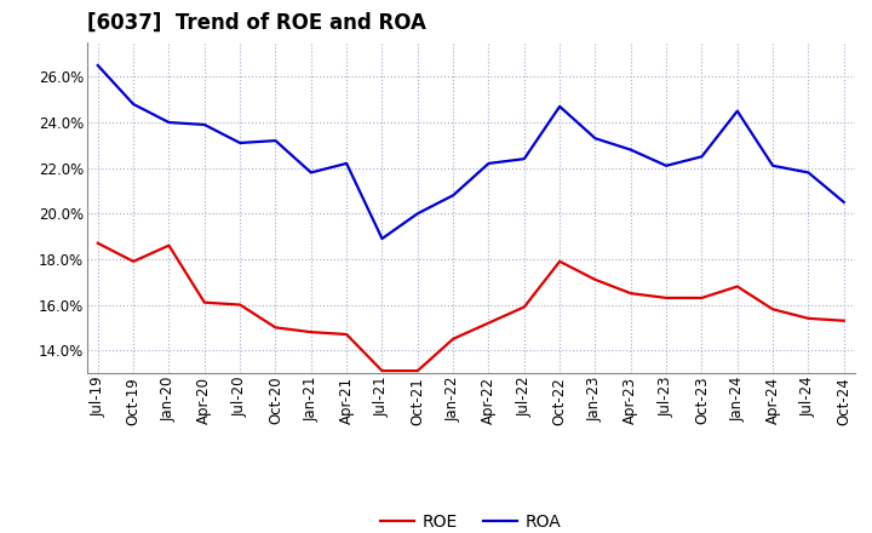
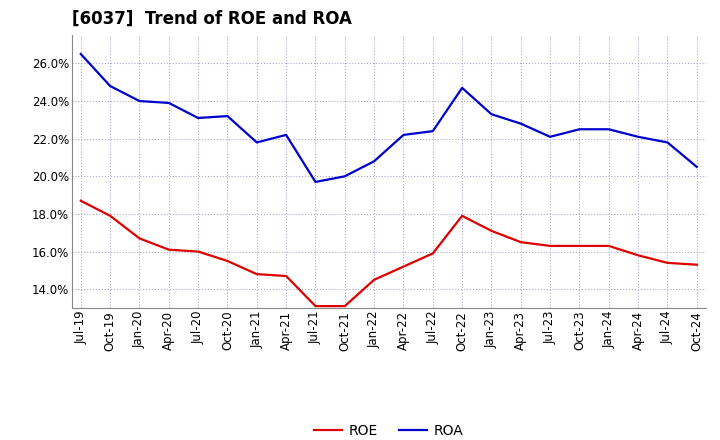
ROE/Jan-20: 18.6% -> 16.7%
ROE/Oct-20: 15.0% -> 15.5%
ROA/Jul-21: 18.9% -> 19.7%
ROE/Jan-24: 16.8% -> 16.3%
ROA/Jan-24: 24.5% -> 22.5%
